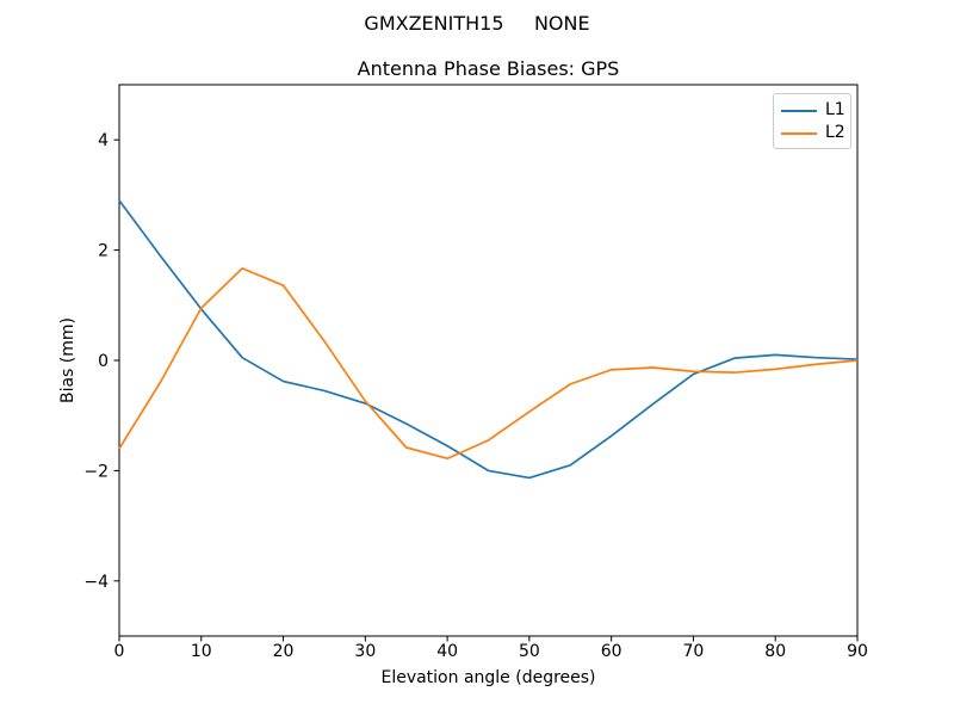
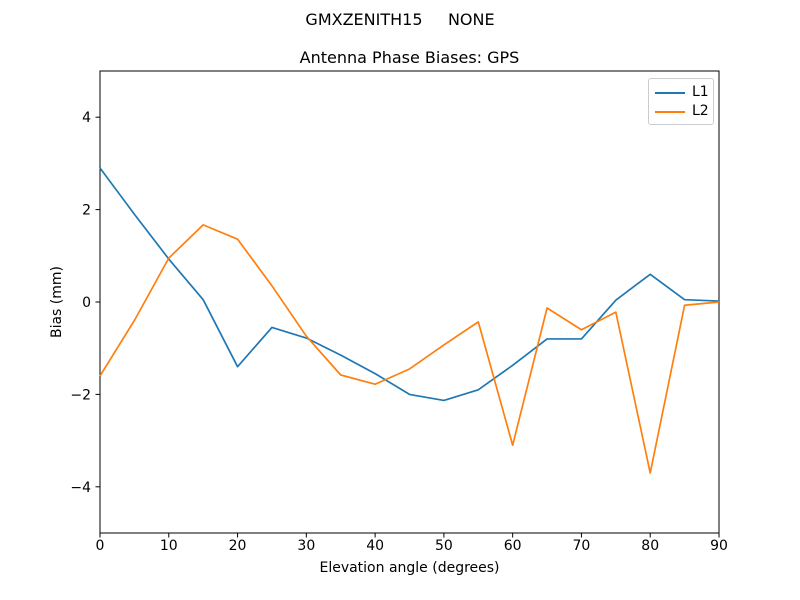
L1/20: -0.4 -> -1.4
L2/60: -0.2 -> -3.1
L1/70: -0.2 -> -0.8
L2/70: -0.2 -> -0.6
L1/80: 0.1 -> 0.6
L2/80: -0.2 -> -3.7
